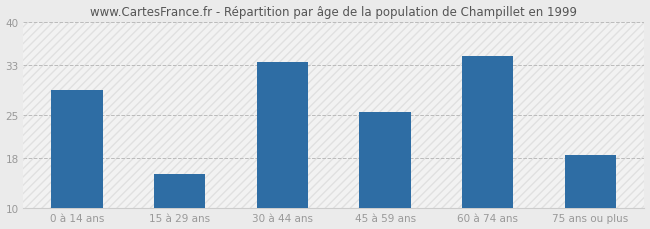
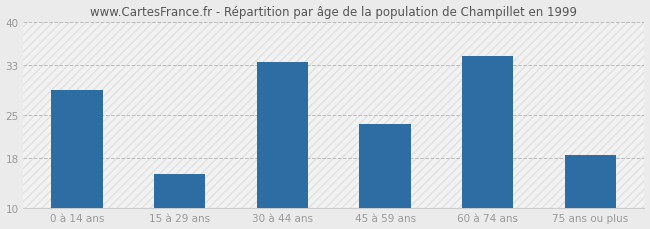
45 à 59 ans: 25.4 -> 23.5
